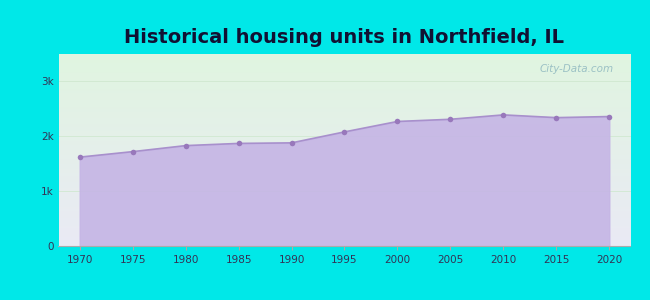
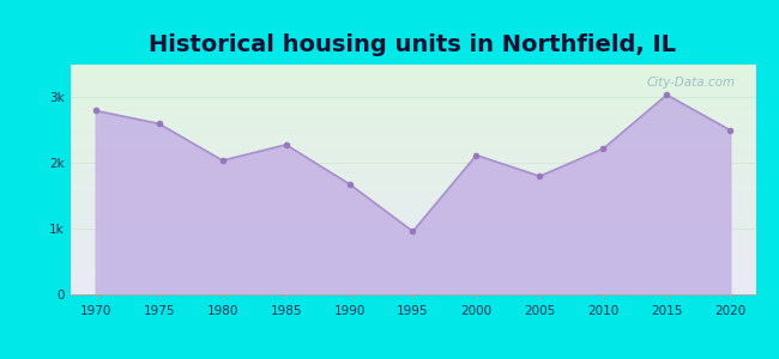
1970: 1.62k -> 2.80k
1975: 1.72k -> 2.60k
1980: 1.83k -> 2.04k
1985: 1.87k -> 2.28k
1990: 1.88k -> 1.68k
1995: 2.08k -> 0.96k
2000: 2.27k -> 2.12k
2005: 2.31k -> 1.80k
2010: 2.39k -> 2.22k
2015: 2.34k -> 3.04k
2020: 2.36k -> 2.50k
